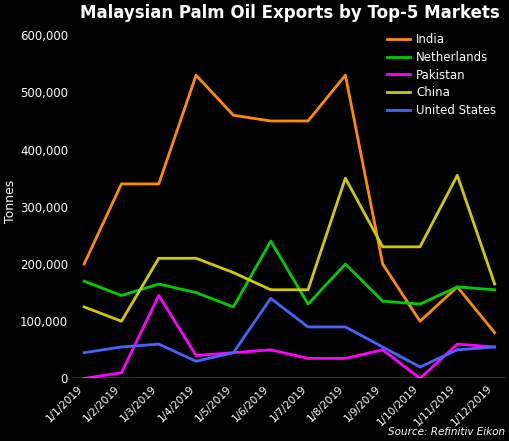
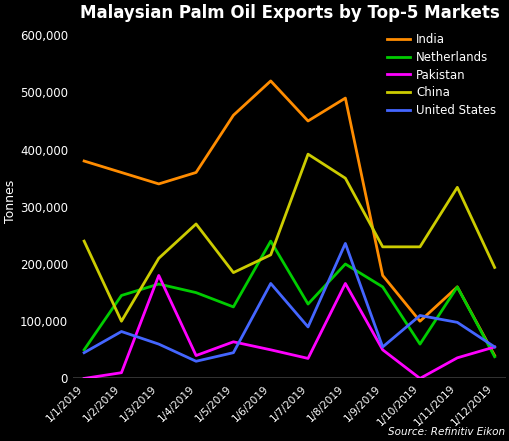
India/1/1/2019: 200,000 -> 380,000
Netherlands/1/1/2019: 170,000 -> 50,000
China/1/1/2019: 125,000 -> 240,000
India/1/2/2019: 340,000 -> 360,000
United States/1/2/2019: 55,000 -> 82,000
Pakistan/1/3/2019: 145,000 -> 180,000
India/1/4/2019: 530,000 -> 360,000
China/1/4/2019: 210,000 -> 270,000
Pakistan/1/5/2019: 45,000 -> 64,000
India/1/6/2019: 450,000 -> 520,000
China/1/6/2019: 155,000 -> 216,000
United States/1/6/2019: 140,000 -> 166,000
China/1/7/2019: 155,000 -> 392,000
India/1/8/2019: 530,000 -> 490,000
Pakistan/1/8/2019: 35,000 -> 166,000
United States/1/8/2019: 90,000 -> 236,000
India/1/9/2019: 200,000 -> 180,000
Netherlands/1/9/2019: 135,000 -> 160,000
Netherlands/1/10/2019: 130,000 -> 60,000
United States/1/10/2019: 20,000 -> 110,000
Pakistan/1/11/2019: 60,000 -> 36,000
China/1/11/2019: 355,000 -> 334,000
United States/1/11/2019: 50,000 -> 98,000
India/1/12/2019: 80,000 -> 40,000
Netherlands/1/12/2019: 155,000 -> 38,000
China/1/12/2019: 165,000 -> 194,000
